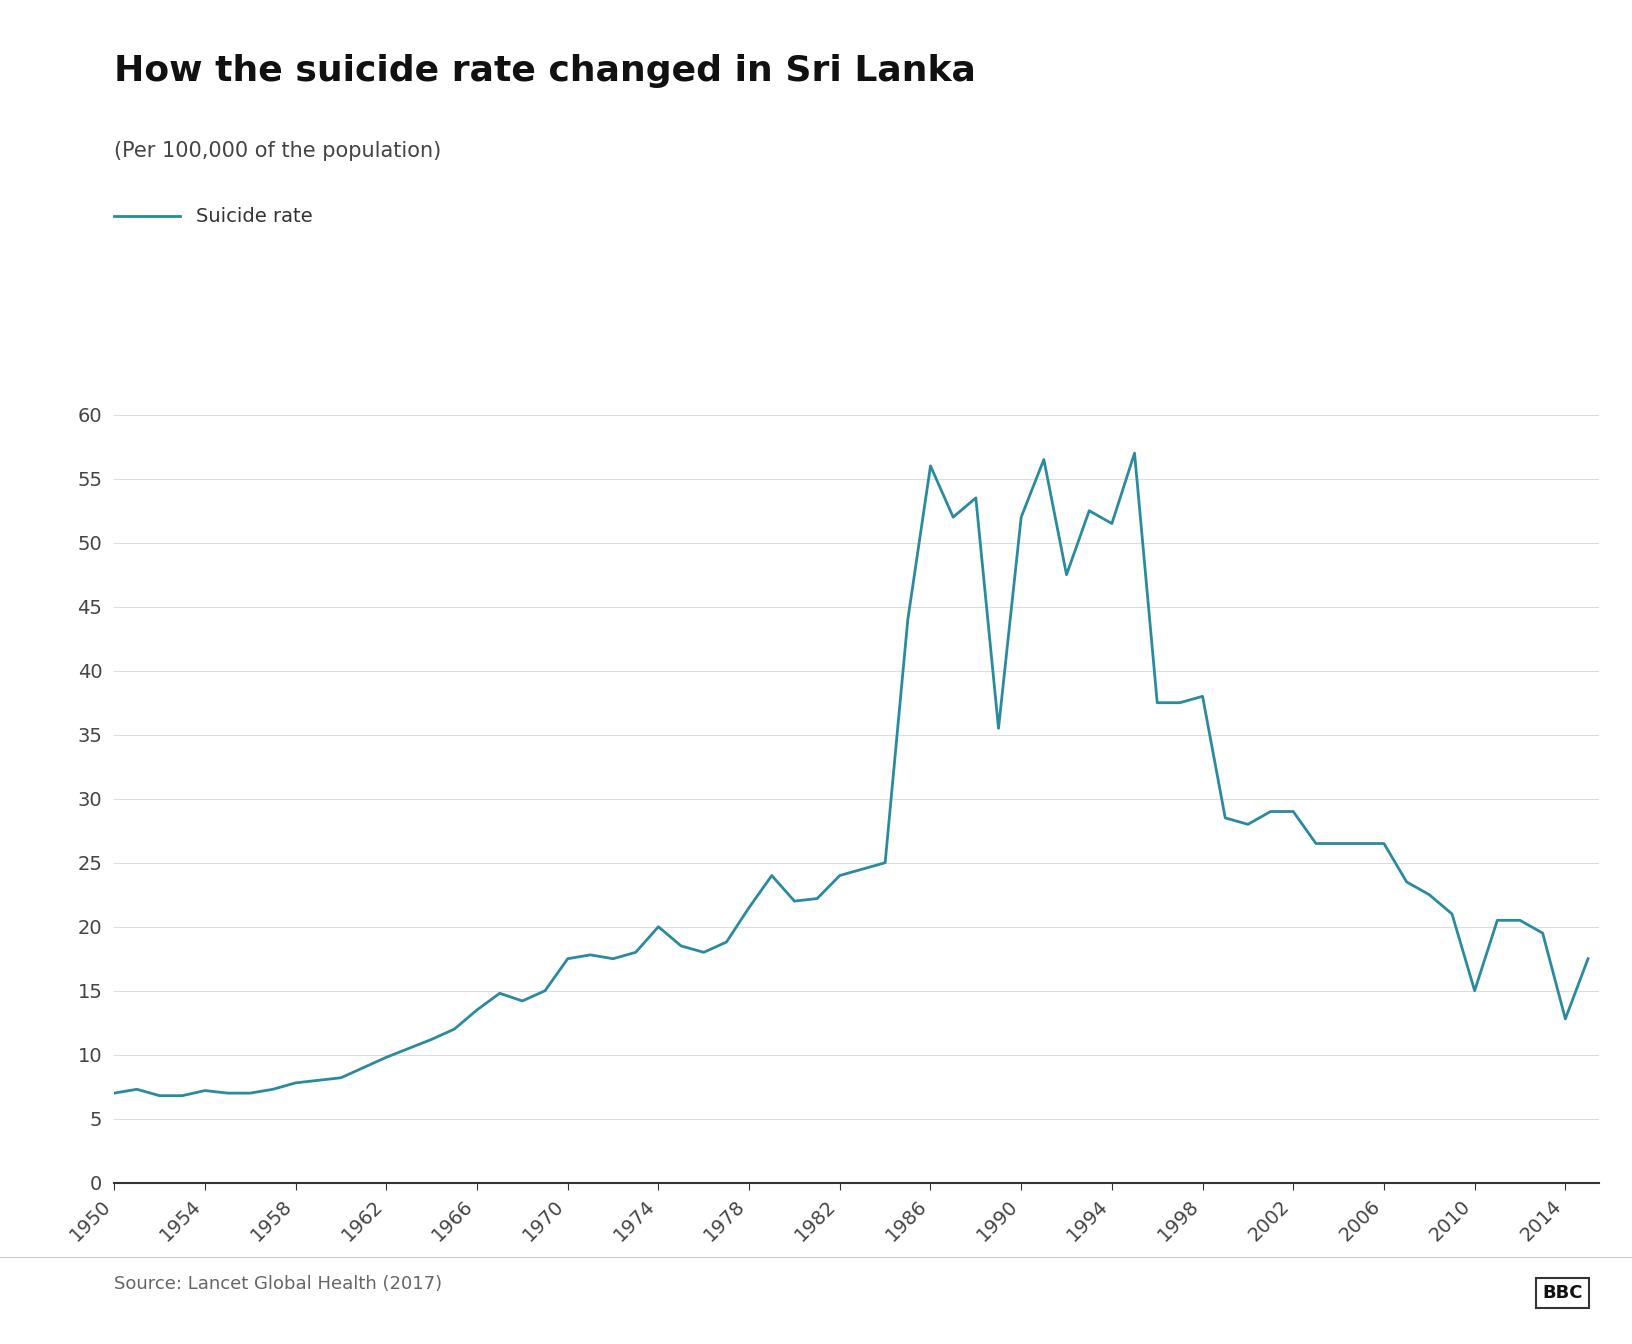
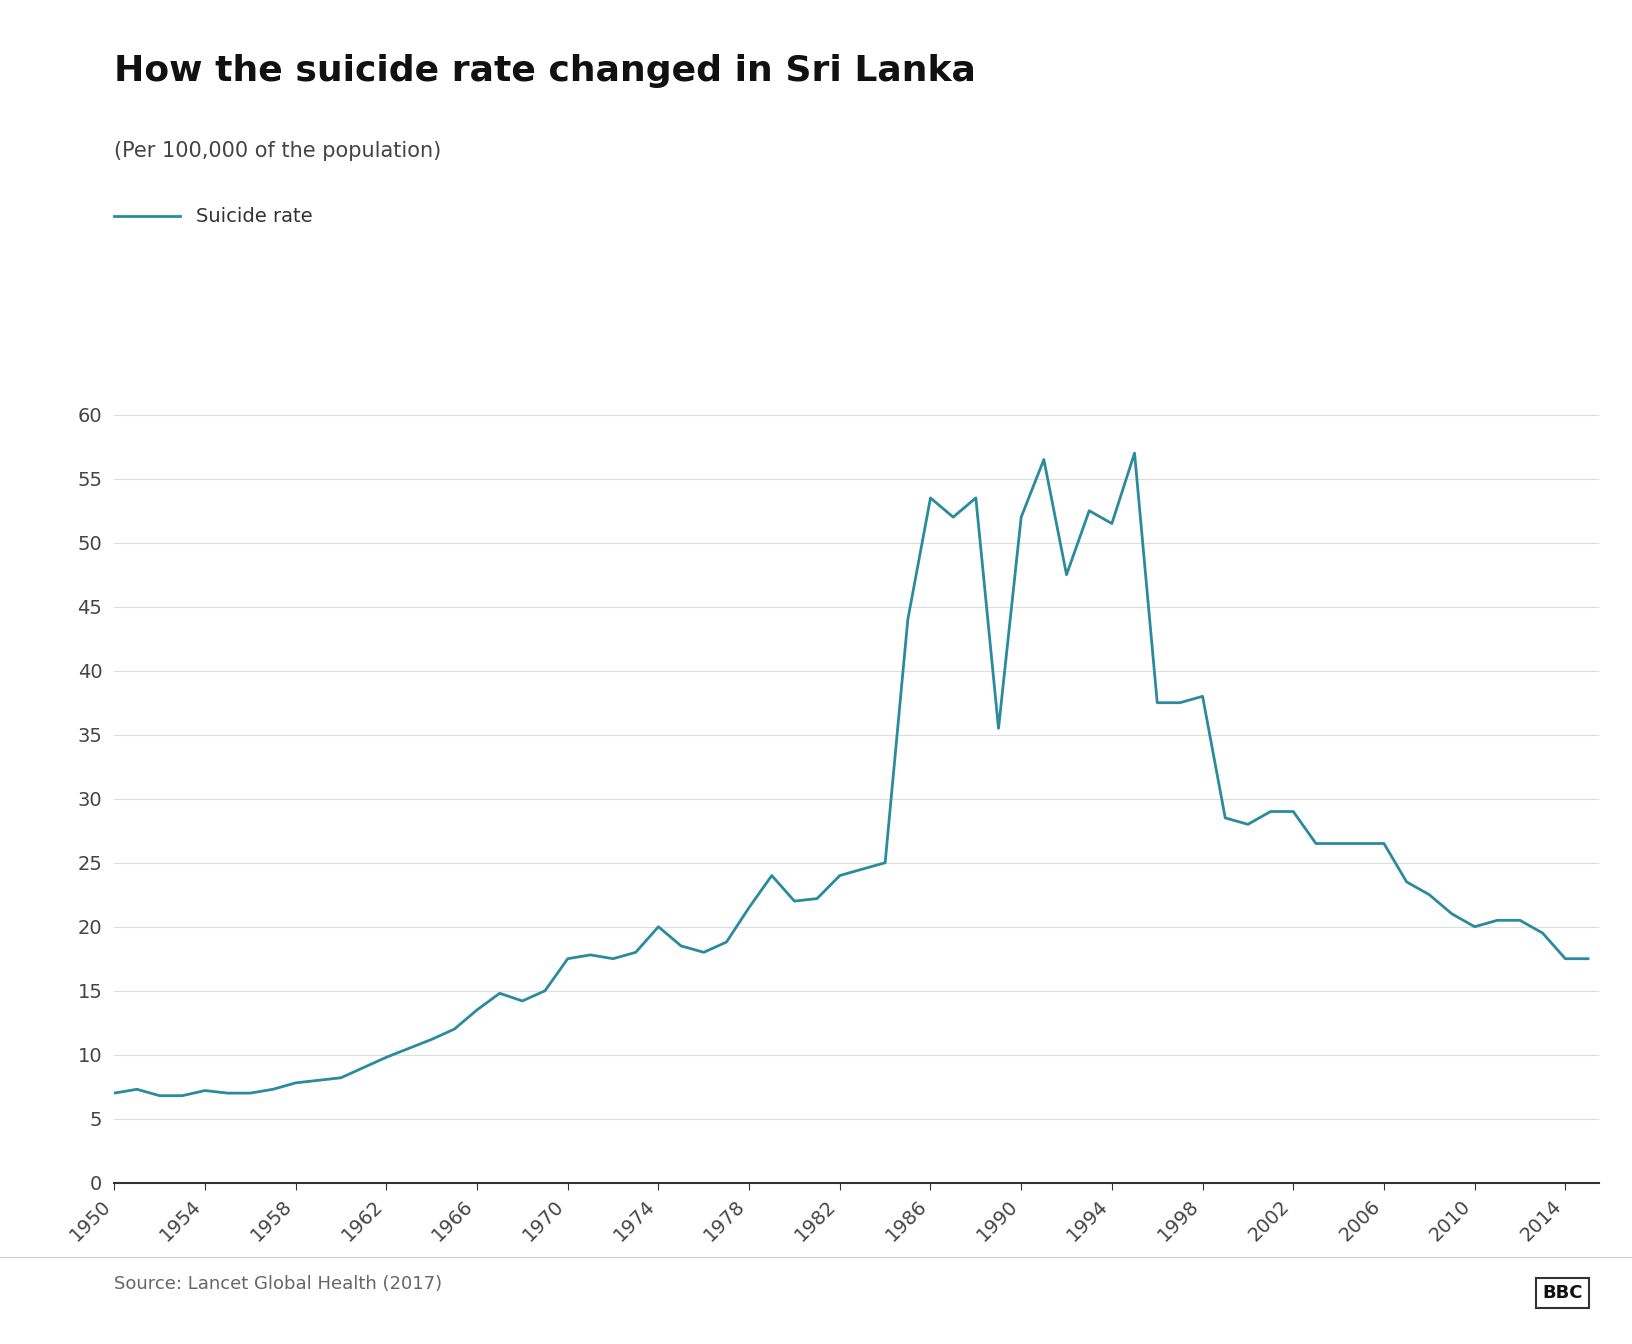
1986: 56.0 -> 53.5
2010: 15.0 -> 20.0
2014: 12.8 -> 17.5
